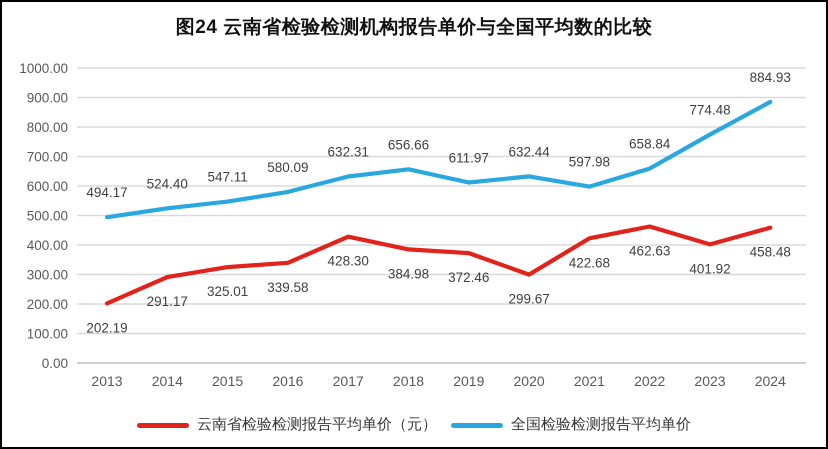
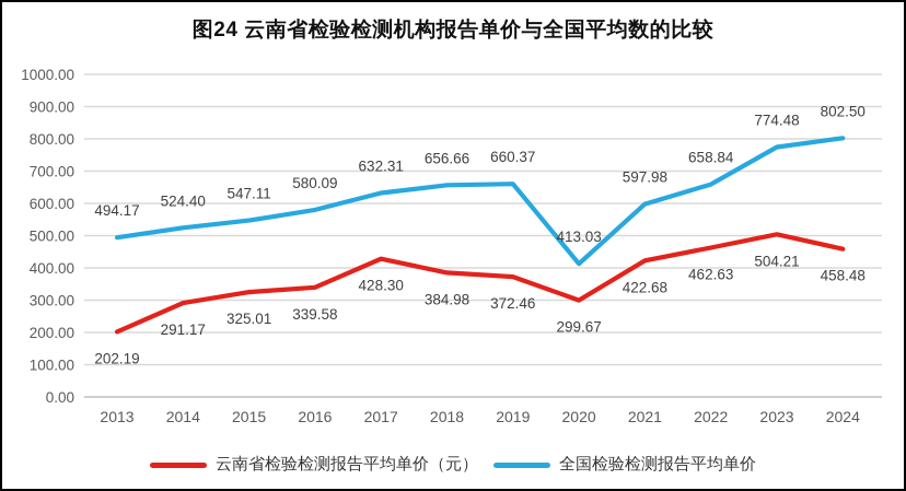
全国检验检测报告平均单价/2019: 611.97 -> 660.37
全国检验检测报告平均单价/2020: 632.44 -> 413.03
云南省检验检测报告平均单价（元）/2023: 401.92 -> 504.21
全国检验检测报告平均单价/2024: 884.93 -> 802.50
